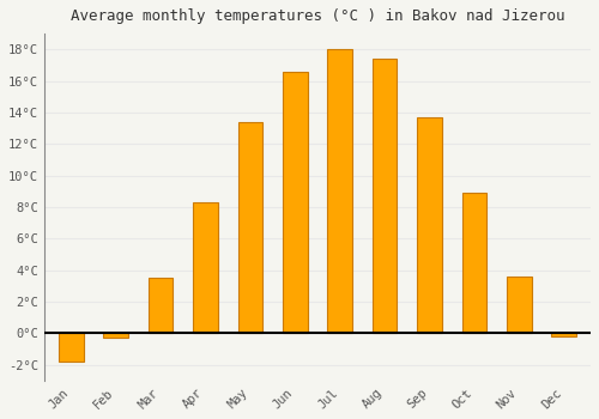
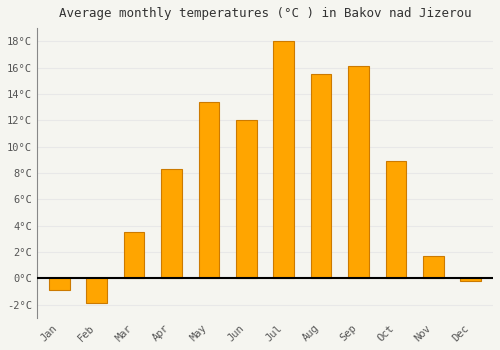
Jan: -1.8°C -> -0.9°C
Feb: -0.3°C -> -1.9°C
Jun: 16.6°C -> 12.0°C
Aug: 17.4°C -> 15.5°C
Sep: 13.7°C -> 16.1°C
Nov: 3.6°C -> 1.7°C
